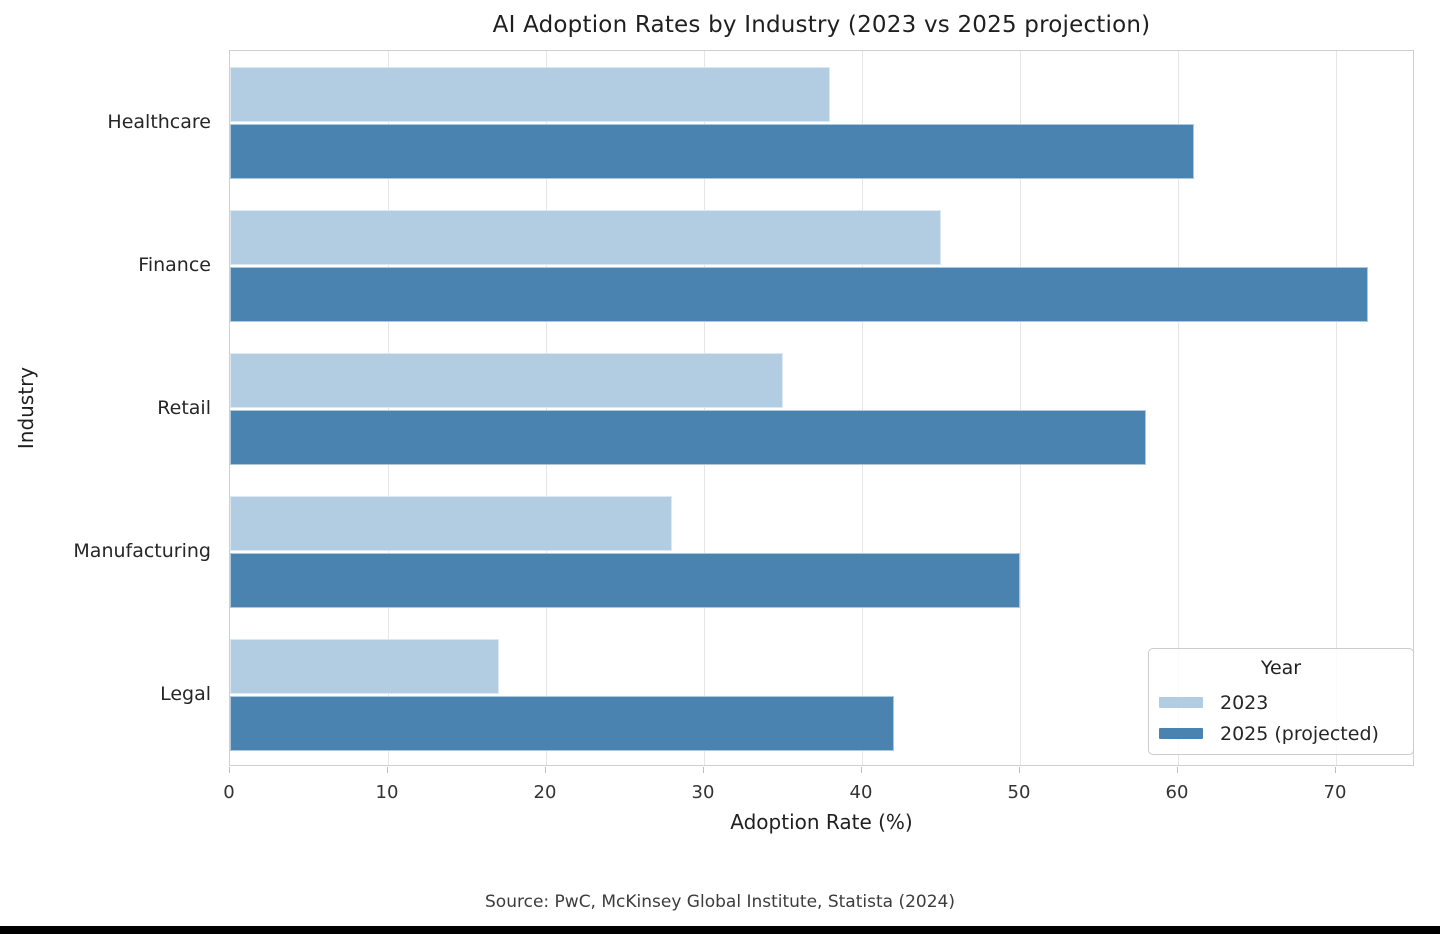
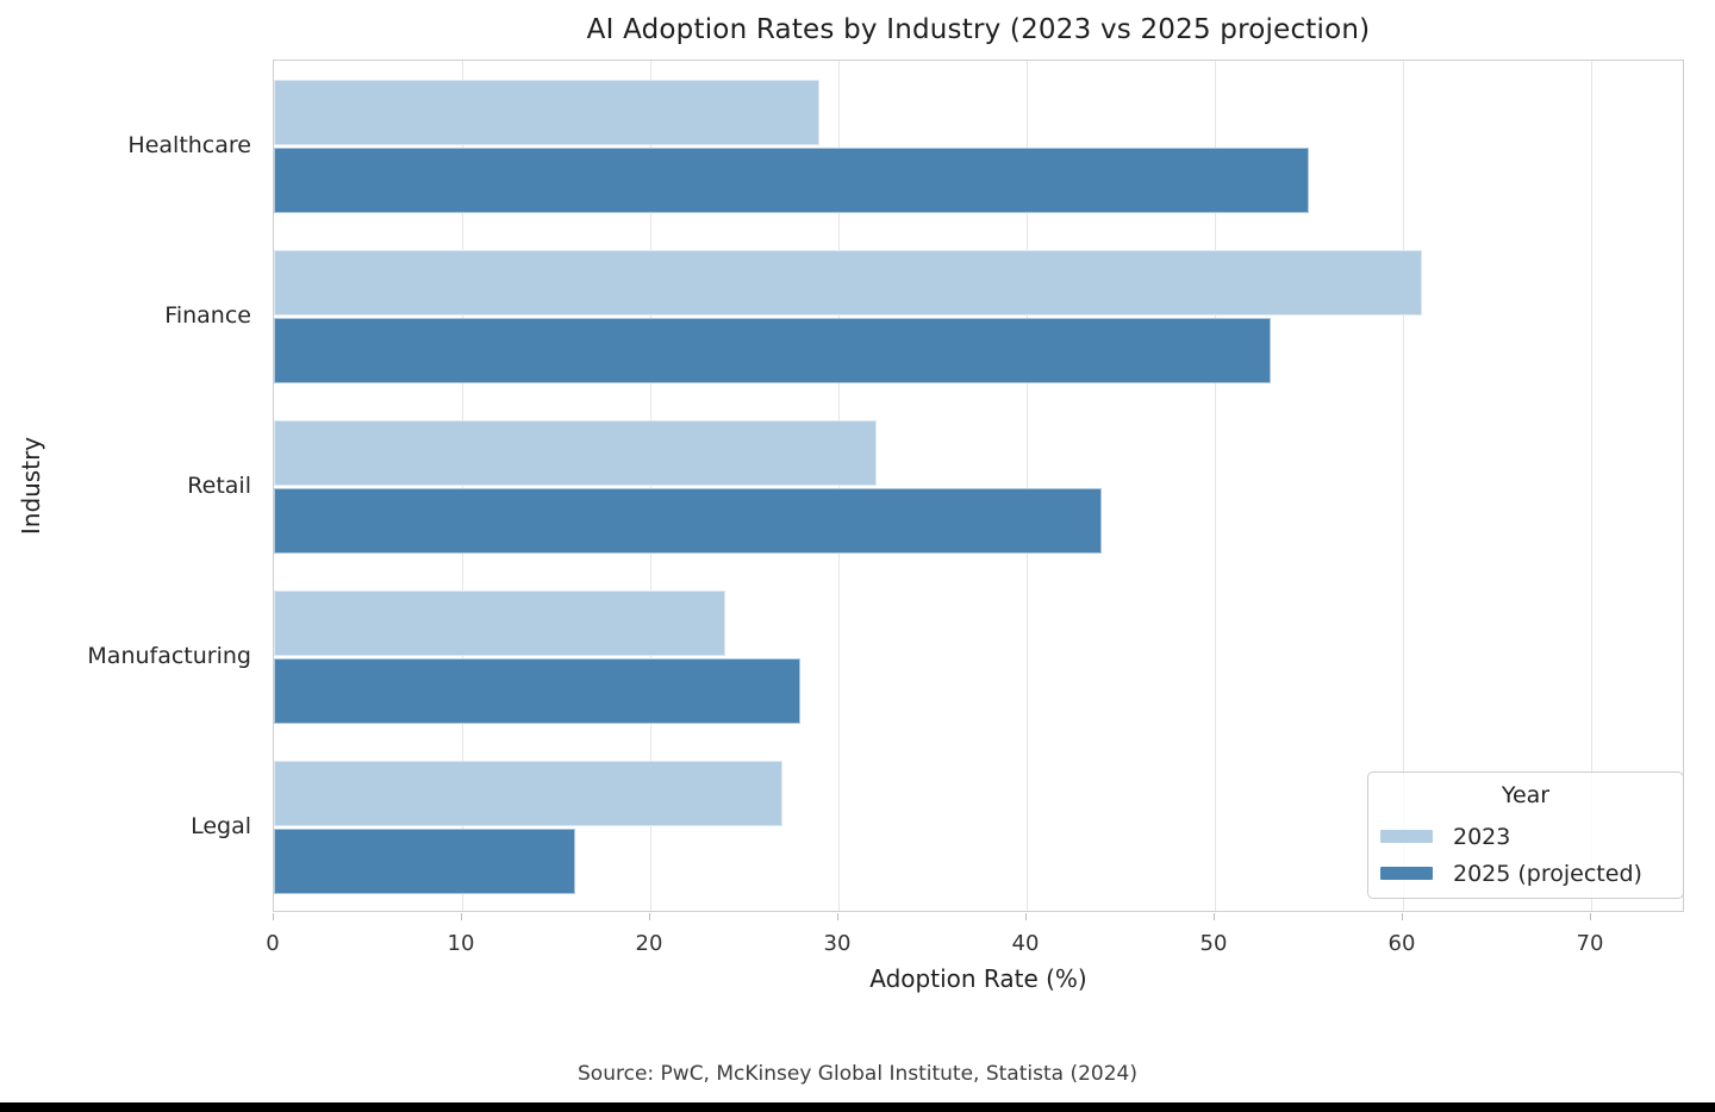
2023/Healthcare: 38 -> 29
2025 (projected)/Healthcare: 61 -> 55
2023/Finance: 45 -> 61
2025 (projected)/Finance: 72 -> 53
2023/Retail: 35 -> 32
2025 (projected)/Retail: 58 -> 44
2023/Manufacturing: 28 -> 24
2025 (projected)/Manufacturing: 50 -> 28
2023/Legal: 17 -> 27
2025 (projected)/Legal: 42 -> 16
